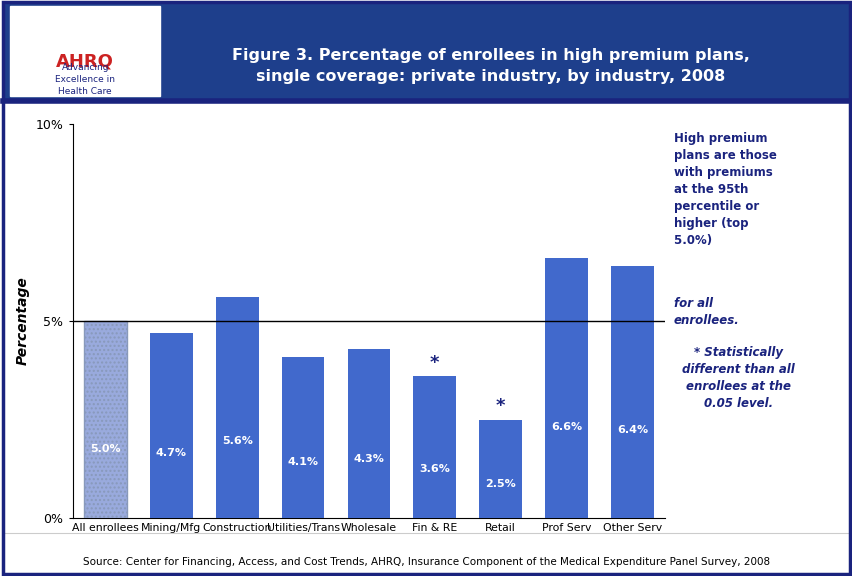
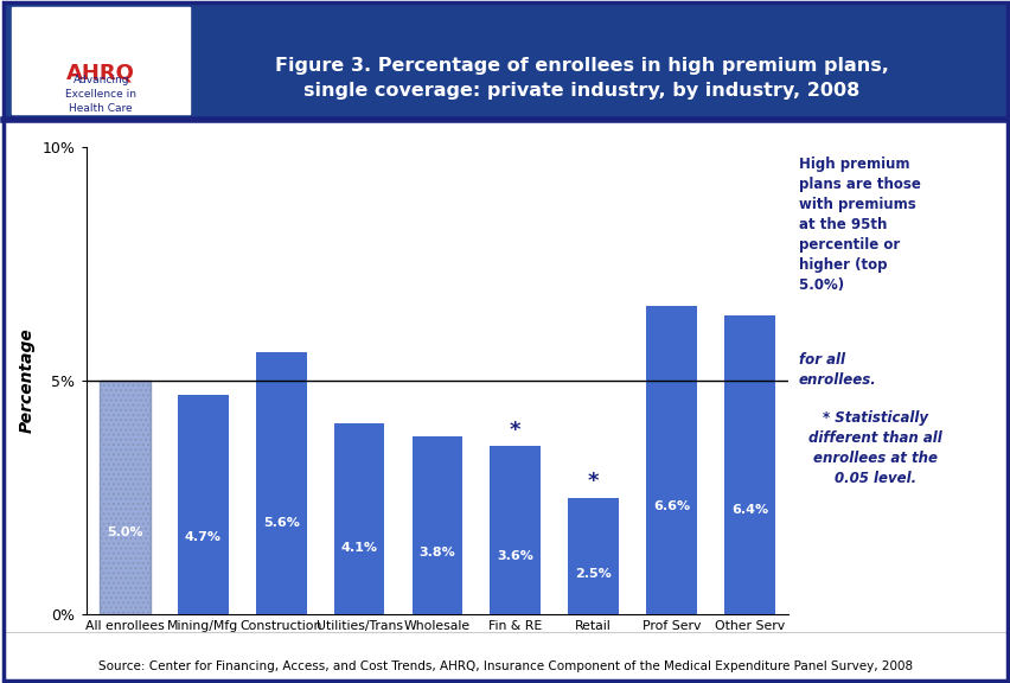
Wholesale: 4.3% -> 3.8%
